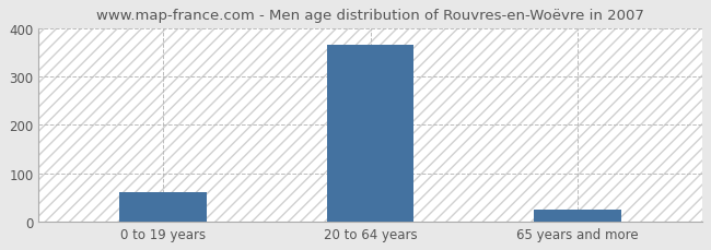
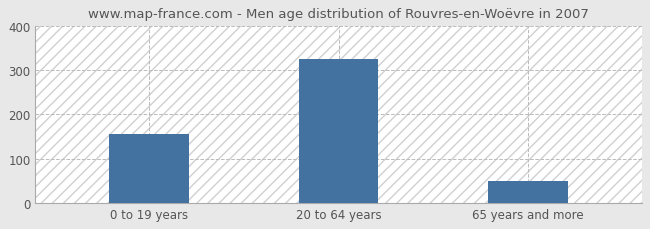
0 to 19 years: 60 -> 155
20 to 64 years: 365 -> 325
65 years and more: 25 -> 50
